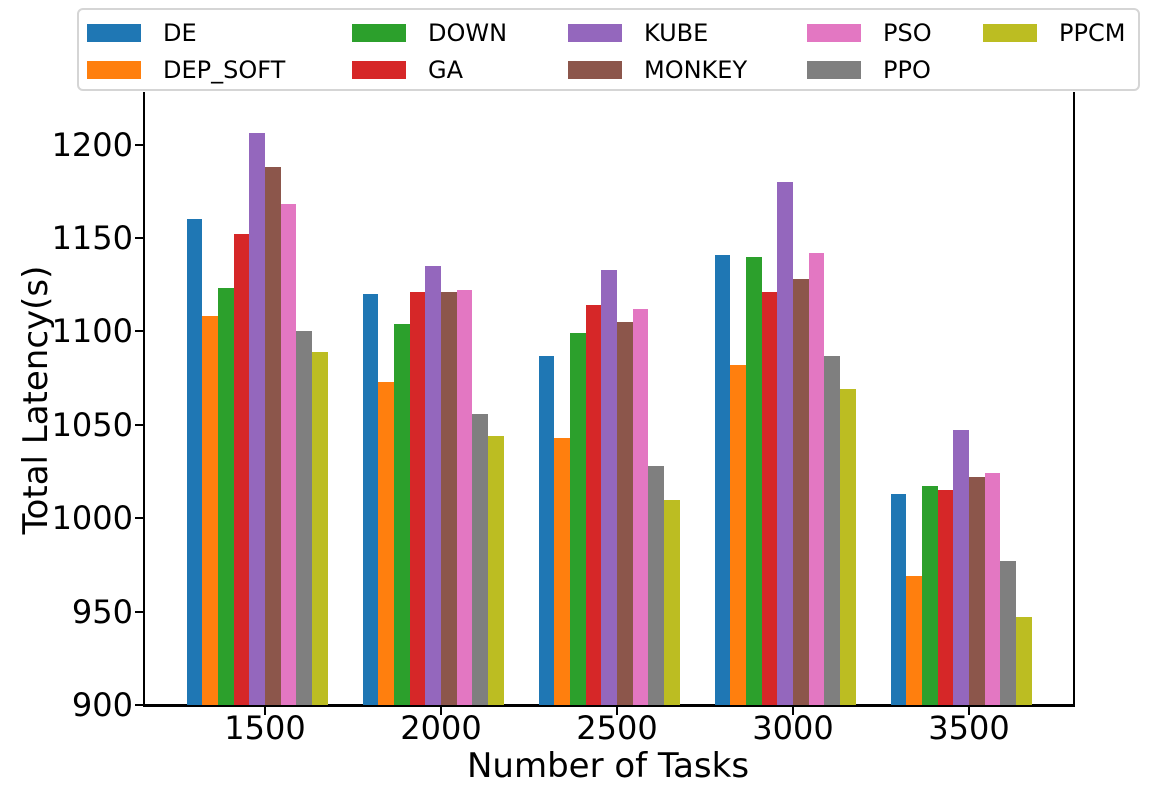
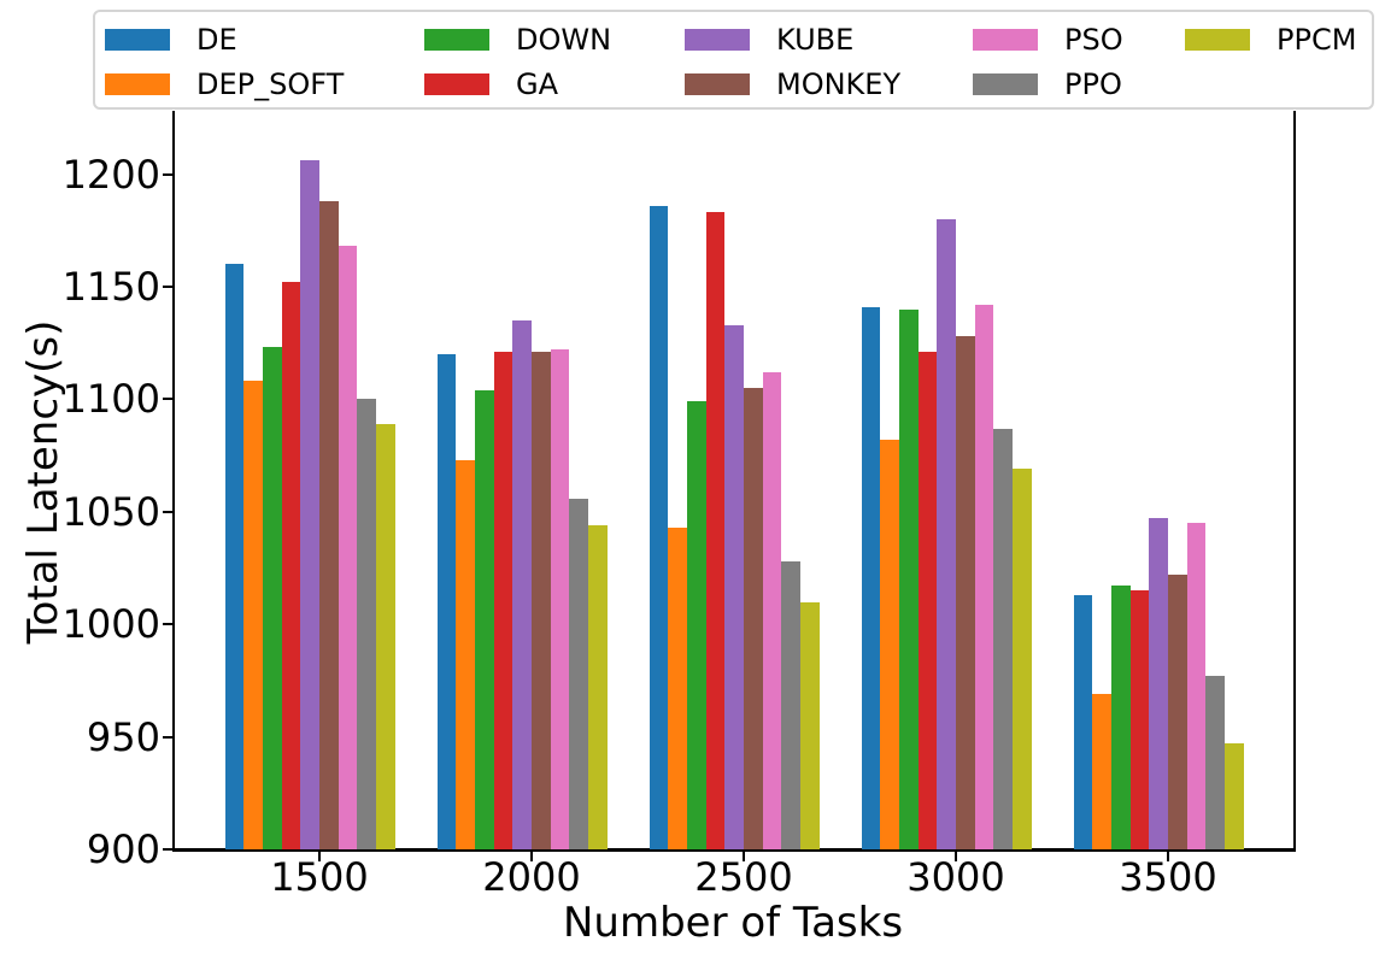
DE/2500: 1087 -> 1186
GA/2500: 1114 -> 1183
PSO/3500: 1024 -> 1045
